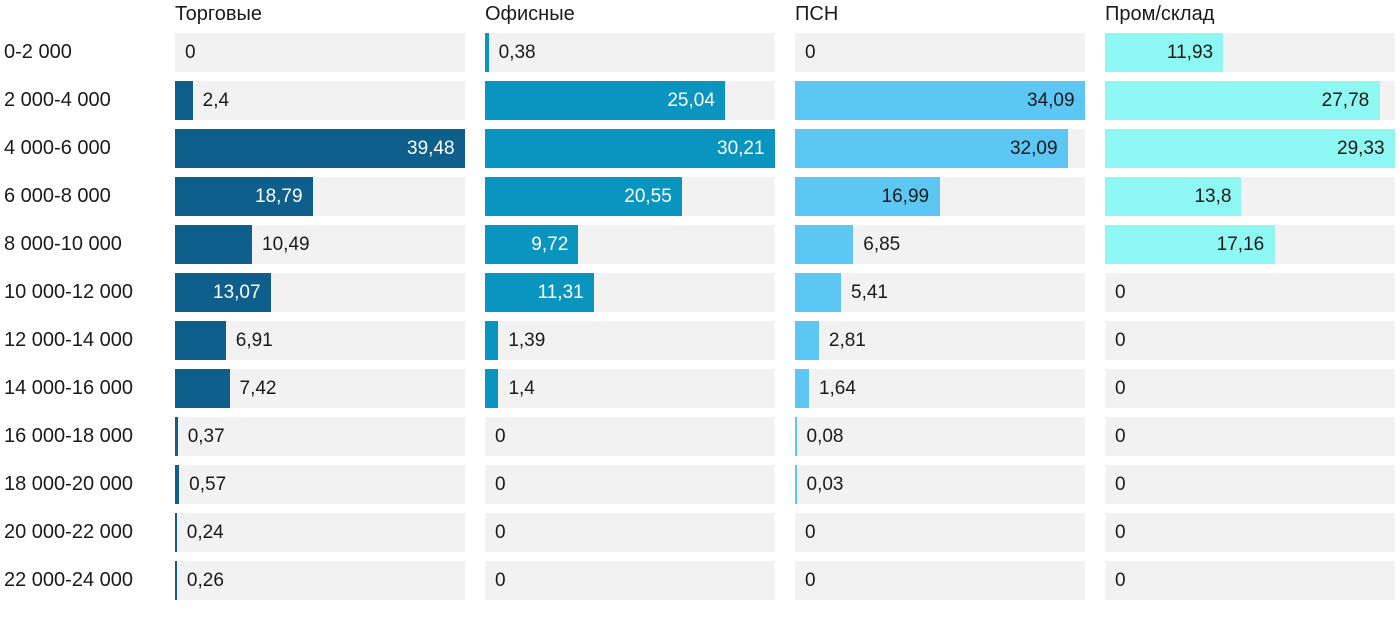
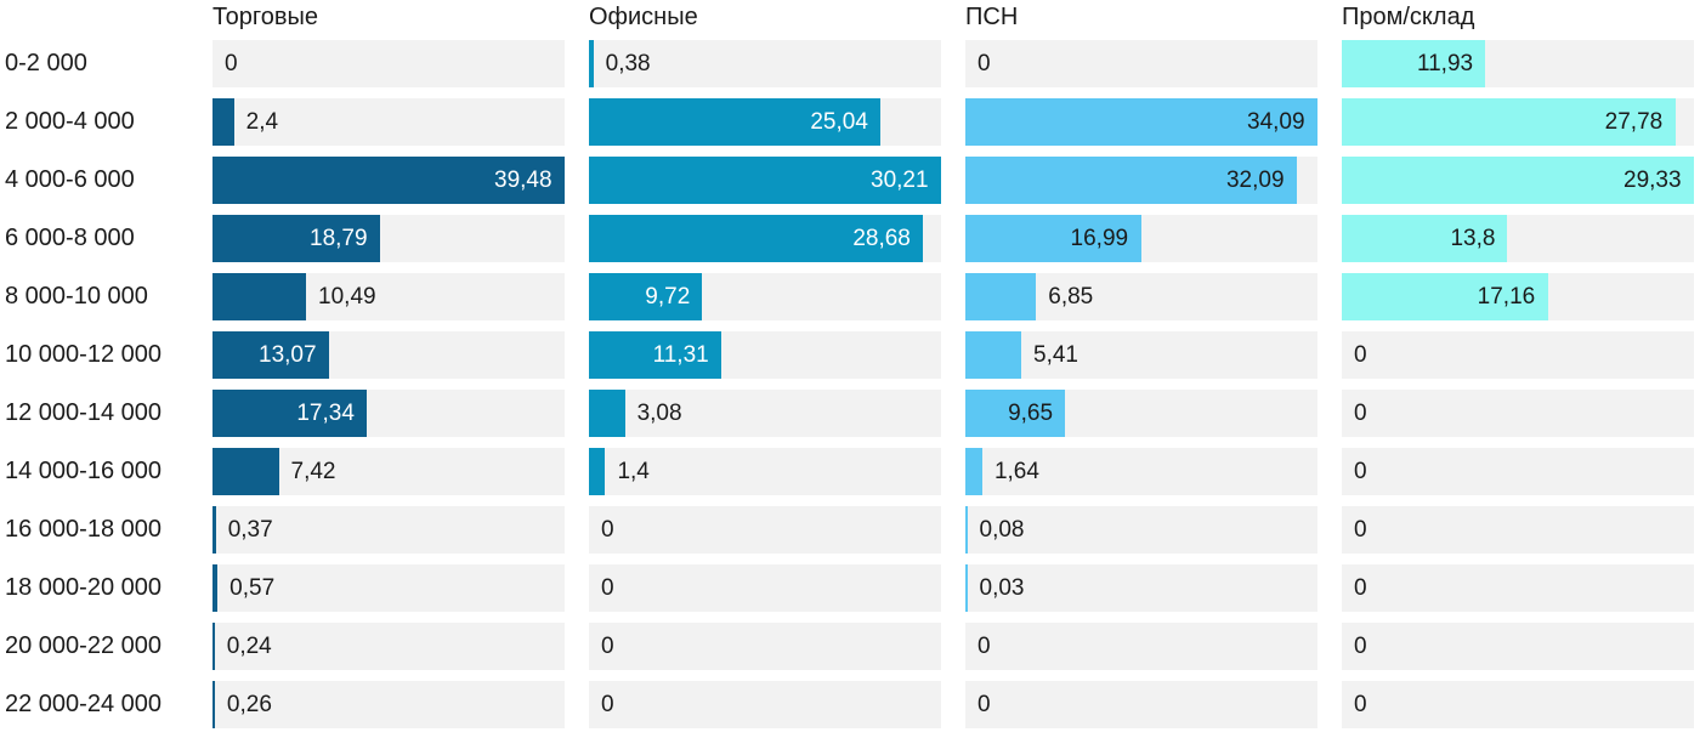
Офисные/6 000-8 000: 20,55 -> 28,68
Торговые/12 000-14 000: 6,91 -> 17,34
Офисные/12 000-14 000: 1,39 -> 3,08
ПСН/12 000-14 000: 2,81 -> 9,65
